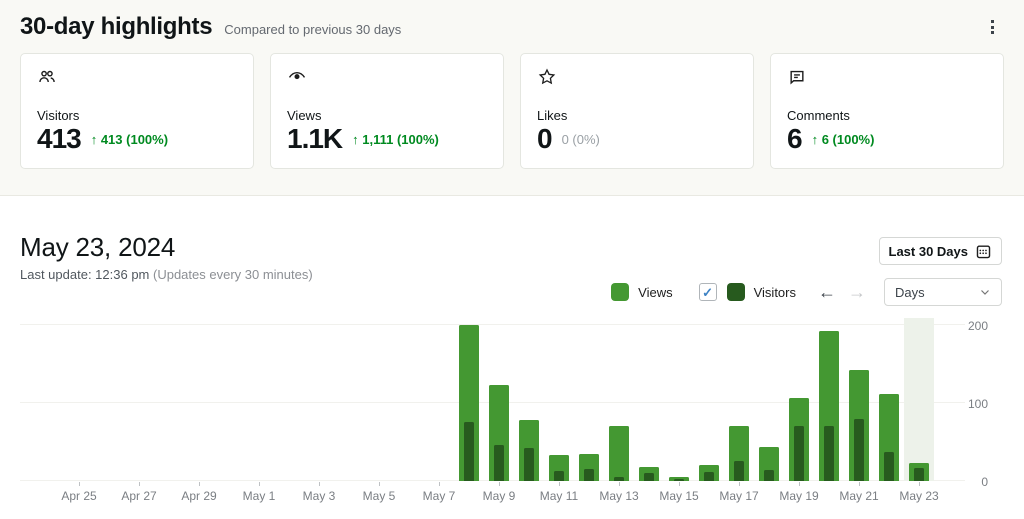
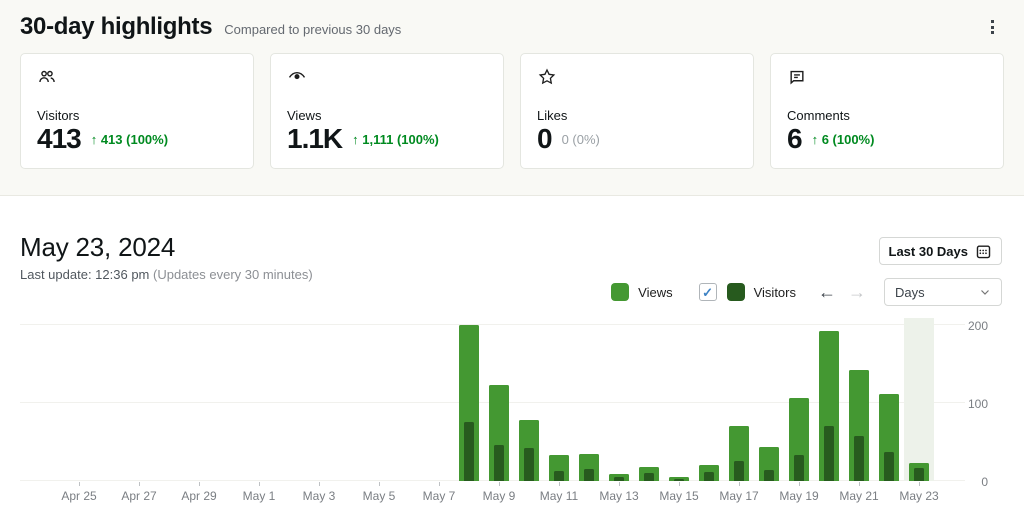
Views/May 13: 70 -> 10
Visitors/May 19: 70 -> 30
Visitors/May 21: 80 -> 60
